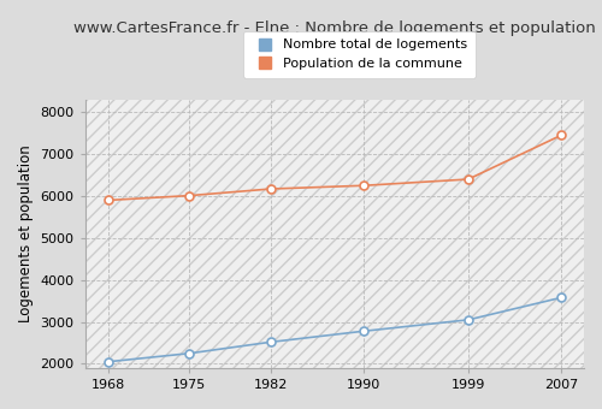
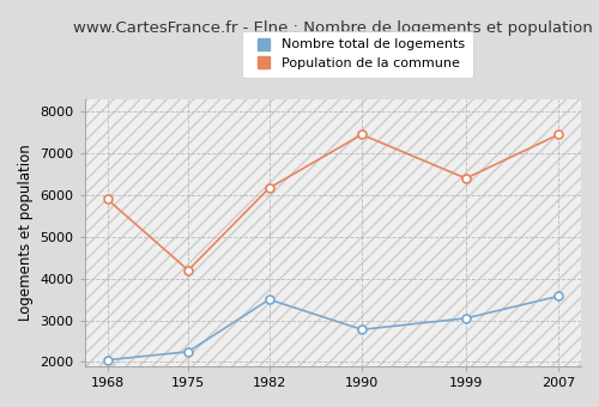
Population de la commune/1975: 6010 -> 4200
Nombre total de logements/1982: 2520 -> 3500
Population de la commune/1990: 6250 -> 7450
